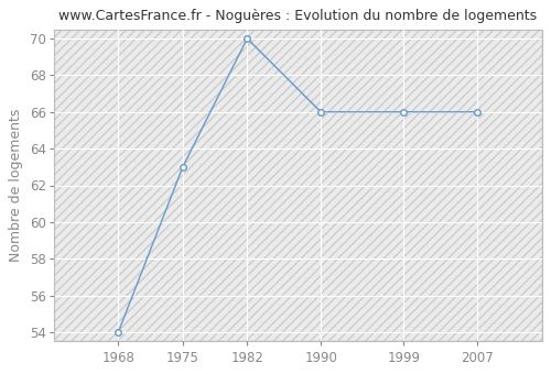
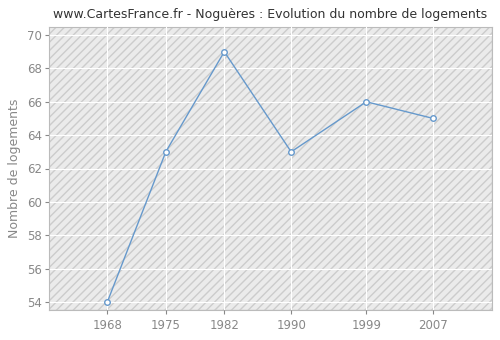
1982: 70 -> 69
1990: 66 -> 63
2007: 66 -> 65
